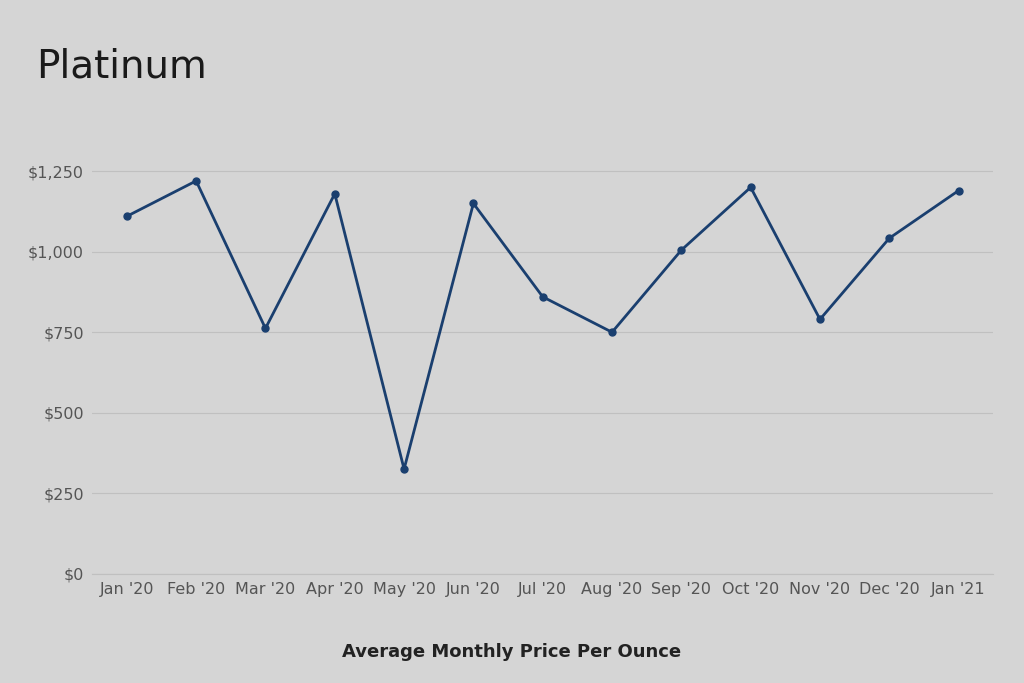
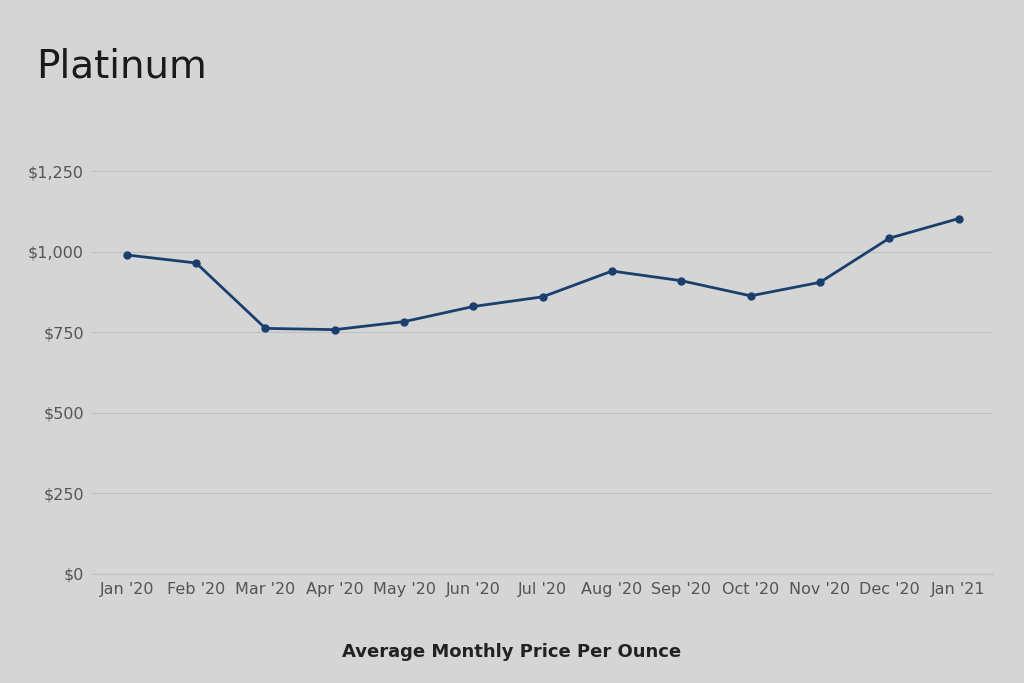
Jan '20: $1,110 -> $990
Feb '20: $1,220 -> $965
Apr '20: $1,180 -> $758
May '20: $325 -> $783
Jun '20: $1,150 -> $830
Aug '20: $750 -> $940
Sep '20: $1,005 -> $910
Oct '20: $1,200 -> $863
Nov '20: $790 -> $905
Jan '21: $1,190 -> $1,103
